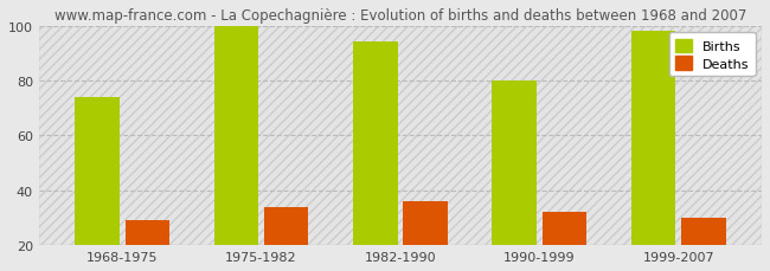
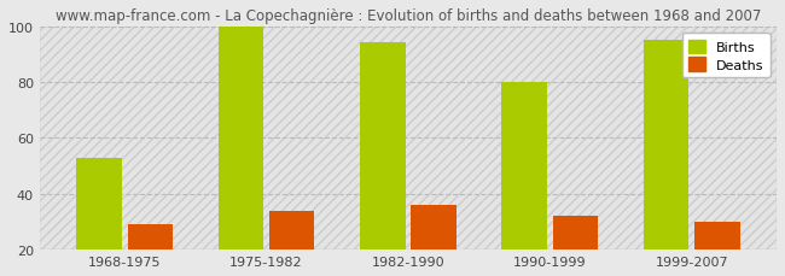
Births/1968-1975: 74 -> 53
Births/1999-2007: 98 -> 95
